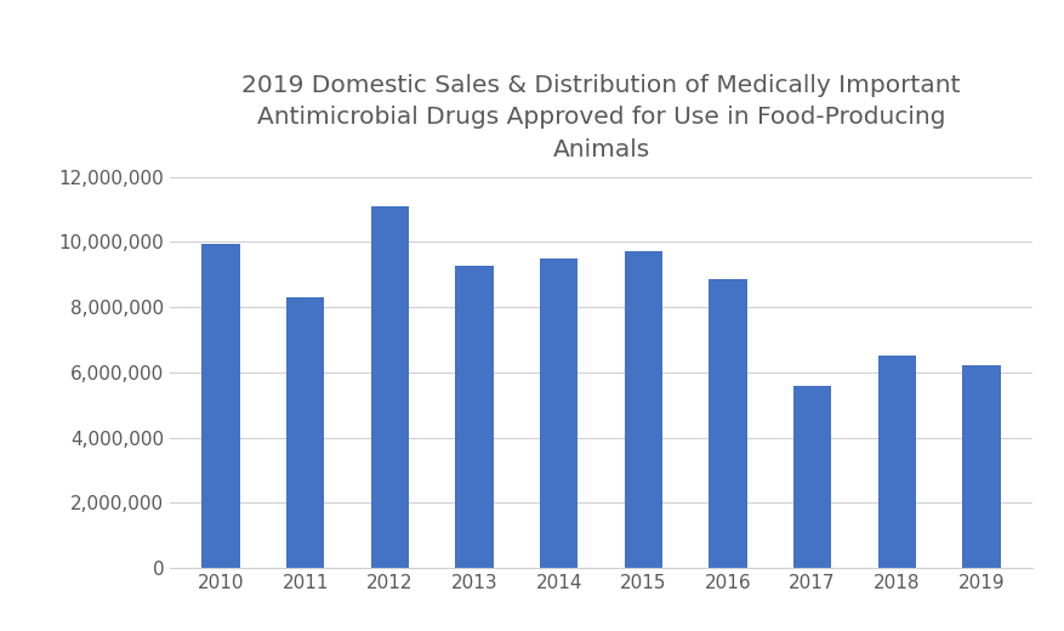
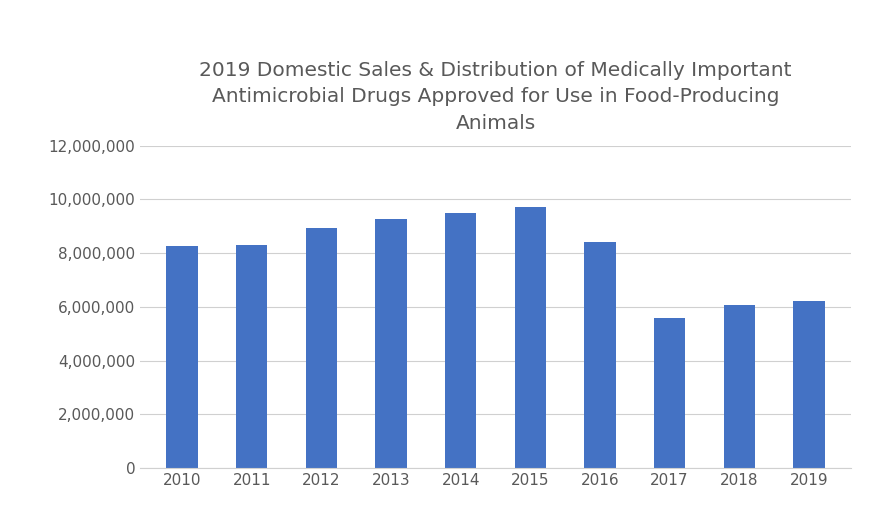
2010: 9,950,000 -> 8,250,000
2012: 11,100,000 -> 8,950,000
2016: 8,850,000 -> 8,400,000
2018: 6,500,000 -> 6,050,000
